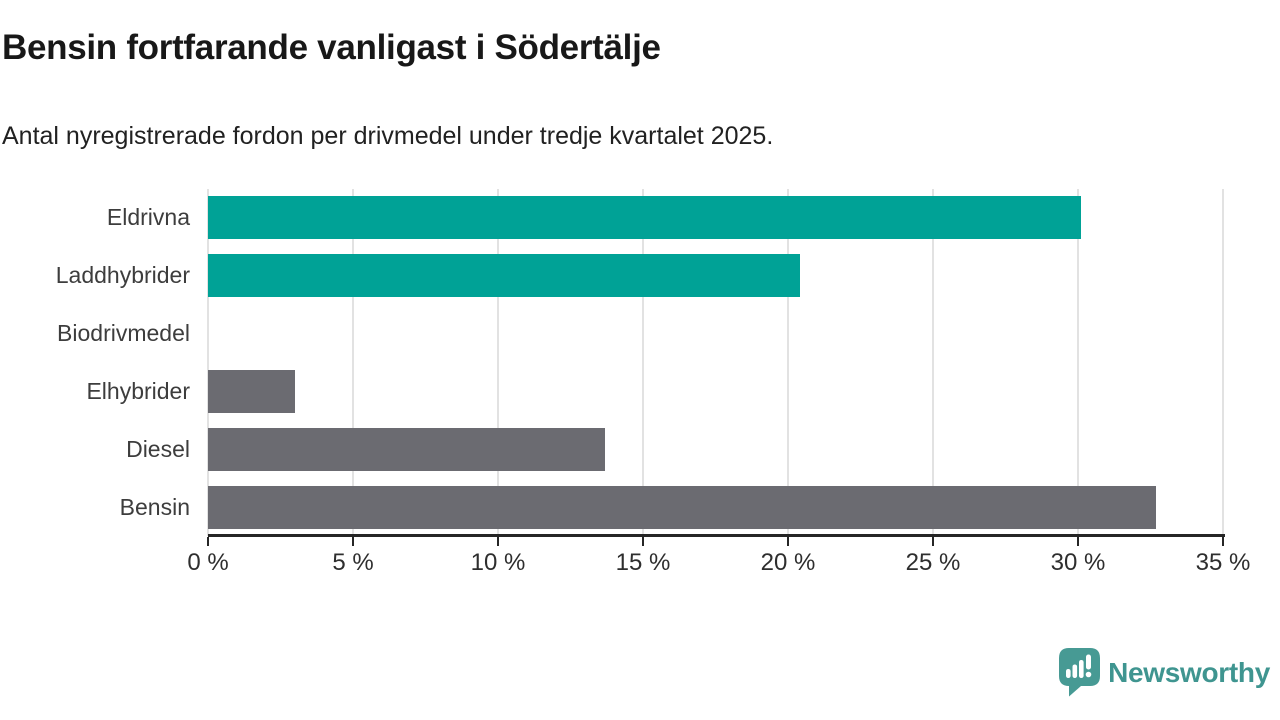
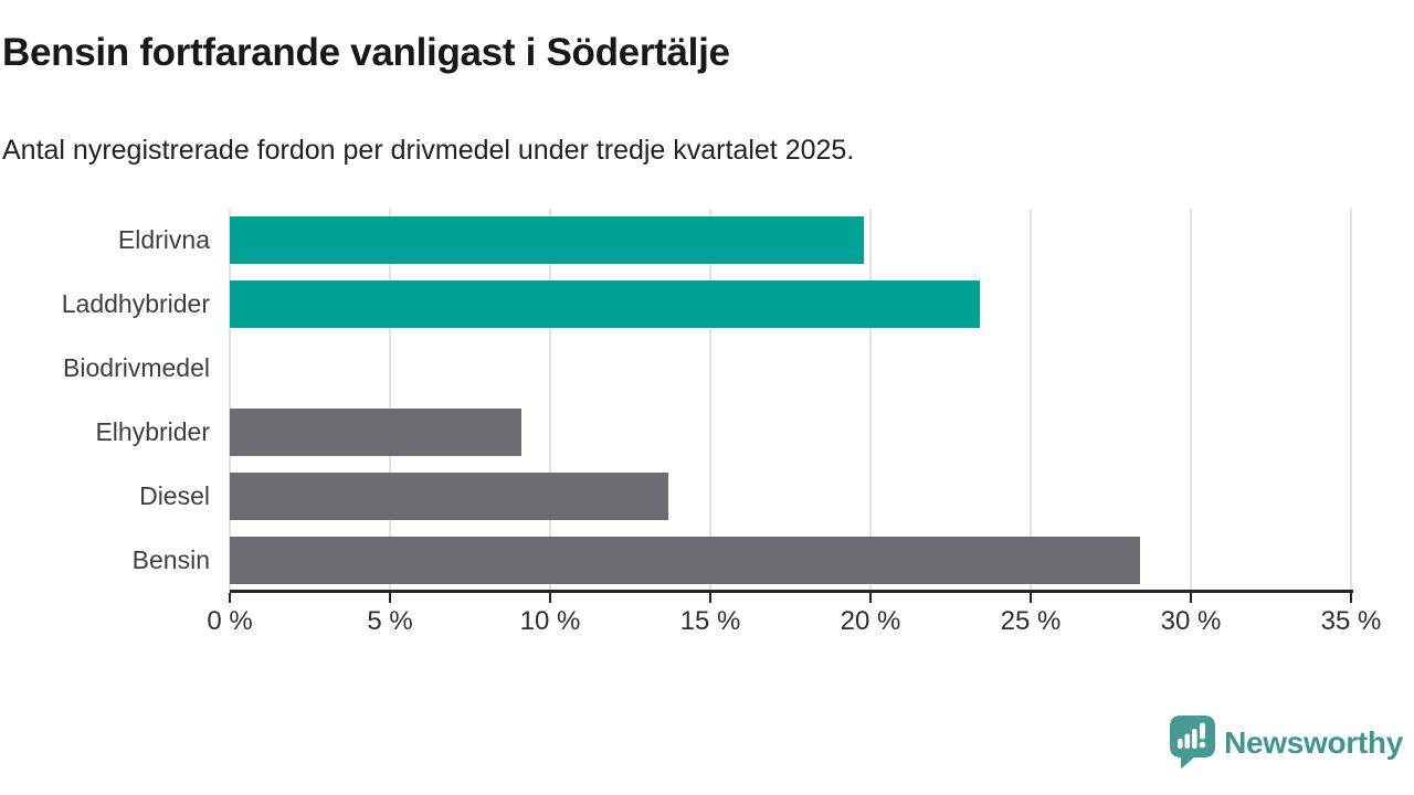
Eldrivna: 30.1% -> 19.8%
Laddhybrider: 20.4% -> 23.4%
Elhybrider: 3.0% -> 9.1%
Bensin: 32.7% -> 28.4%
